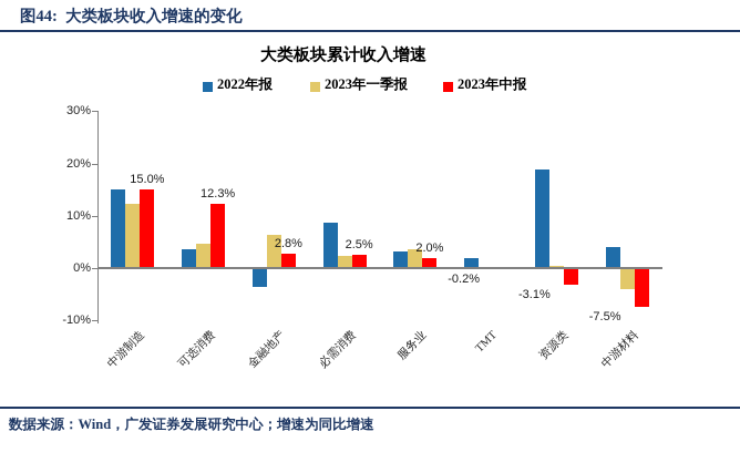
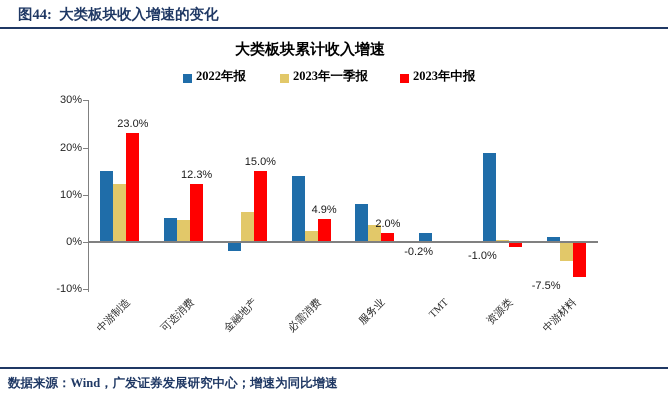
2023年中报/中游制造: 15.0% -> 23.0%
2022年报/可选消费: 4% -> 5%
2022年报/金融地产: -4% -> -2%
2023年中报/金融地产: 2.8% -> 15.0%
2022年报/必需消费: 9% -> 14%
2023年中报/必需消费: 2.5% -> 4.9%
2022年报/服务业: 3% -> 8%
2023年中报/资源类: -3.1% -> -1.0%
2022年报/中游材料: 4% -> 1%
